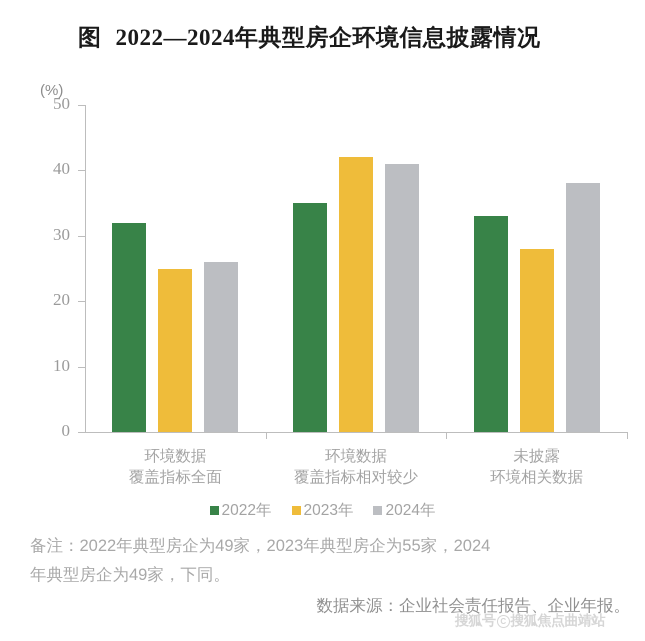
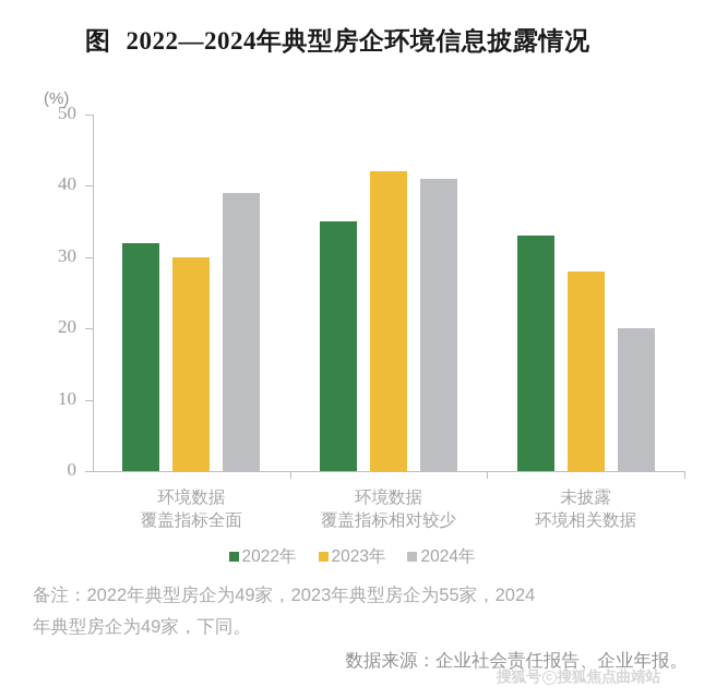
2023年/环境数据覆盖指标全面: 25 -> 30
2024年/环境数据覆盖指标全面: 26 -> 39
2024年/未披露环境相关数据: 38 -> 20
